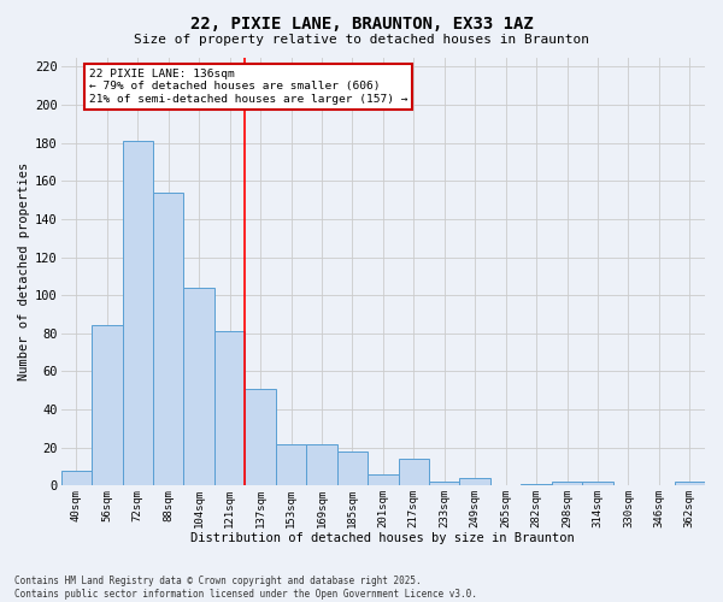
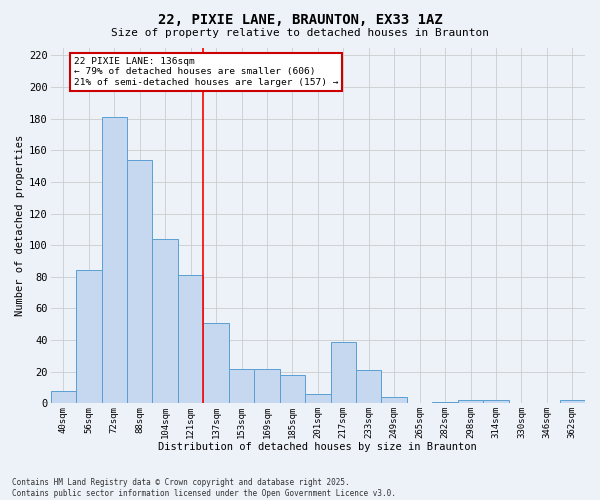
217sqm: 14 -> 39
233sqm: 2 -> 21
